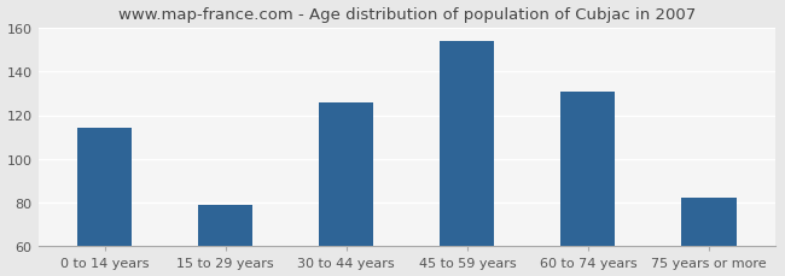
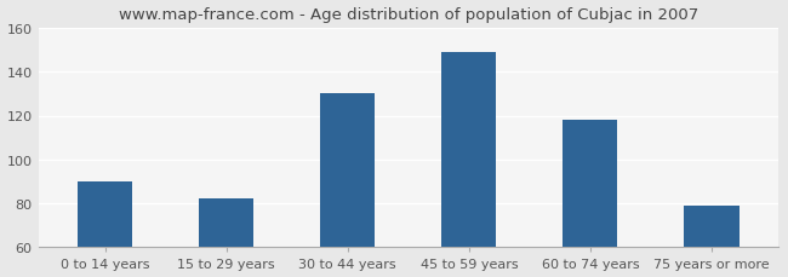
0 to 14 years: 114 -> 90
15 to 29 years: 79 -> 82
30 to 44 years: 126 -> 130
45 to 59 years: 154 -> 149
60 to 74 years: 131 -> 118
75 years or more: 82 -> 79
